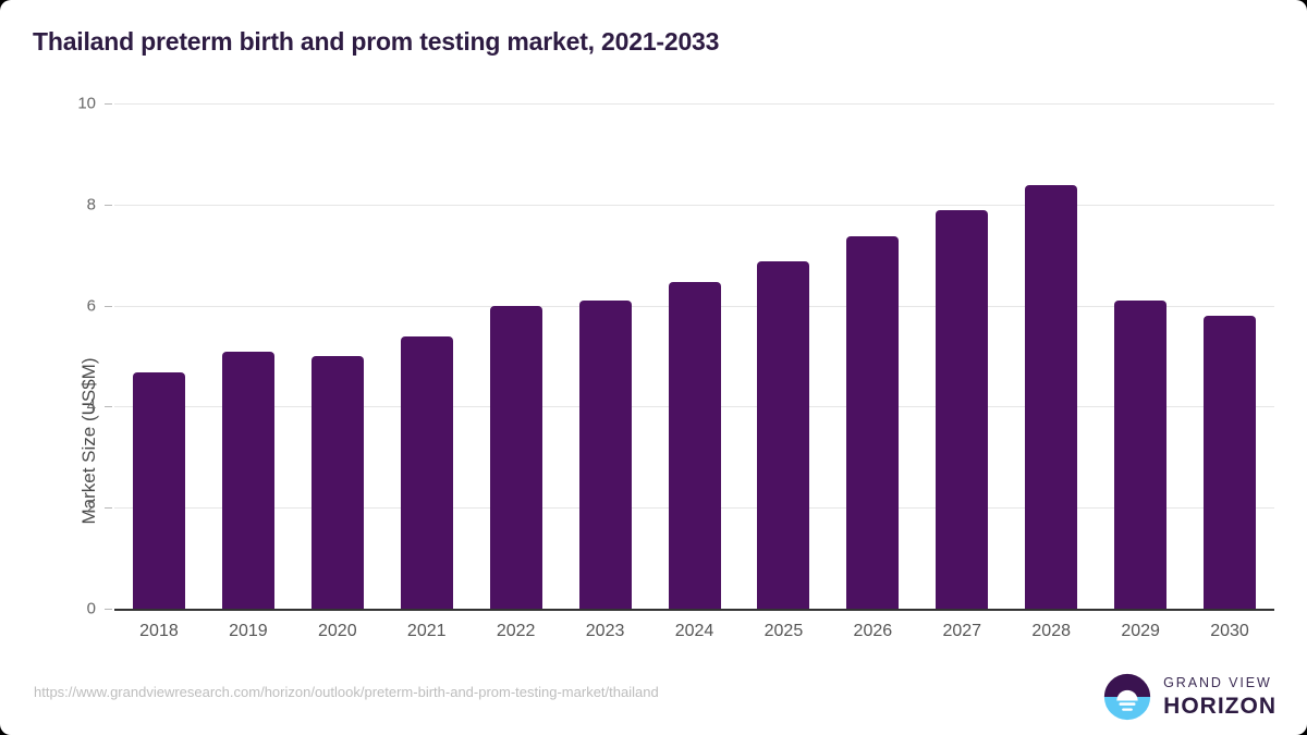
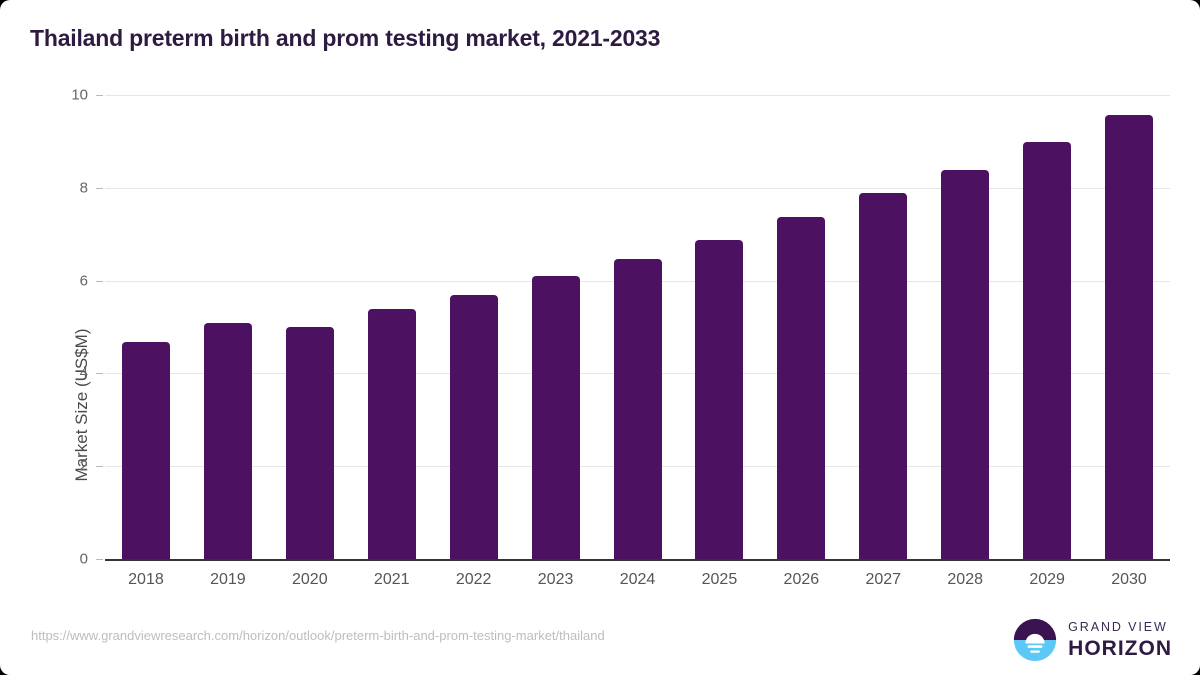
2022: 6.0 -> 5.7
2029: 6.1 -> 9.0
2030: 5.8 -> 9.6
